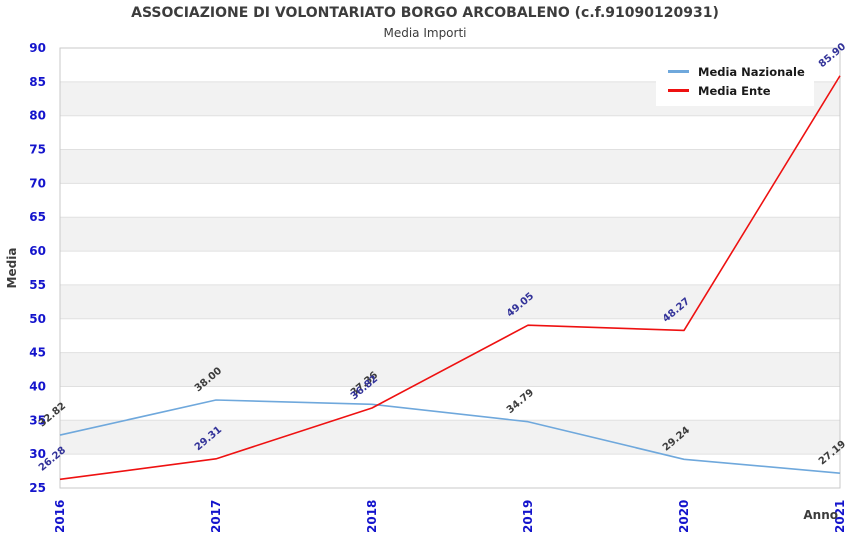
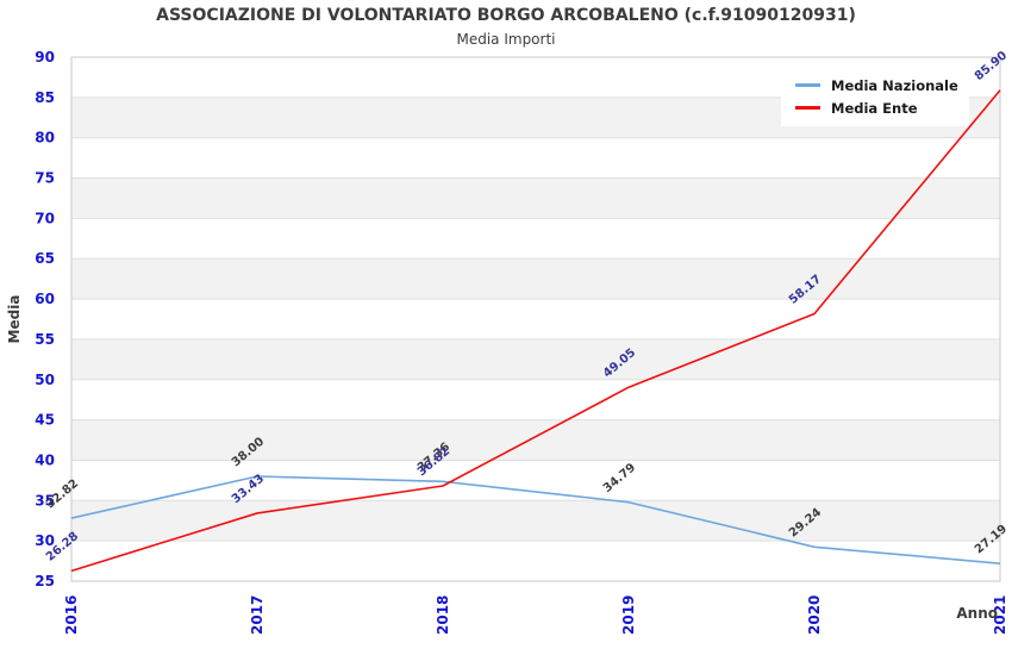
Media Ente/2017: 29.31 -> 33.43
Media Ente/2020: 48.27 -> 58.17
